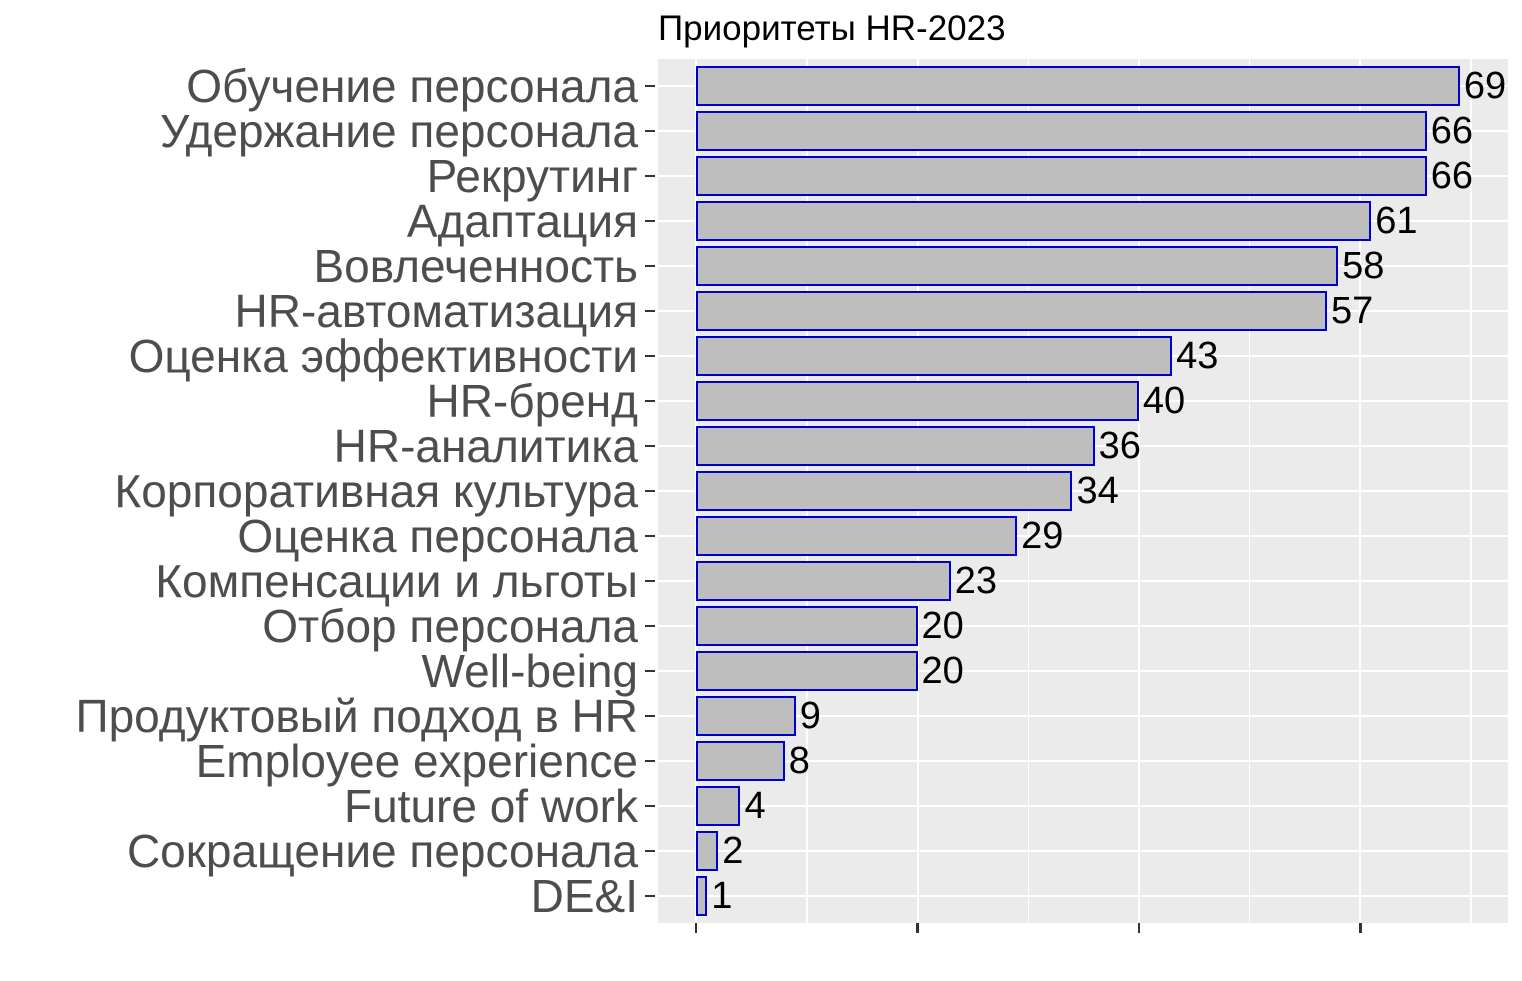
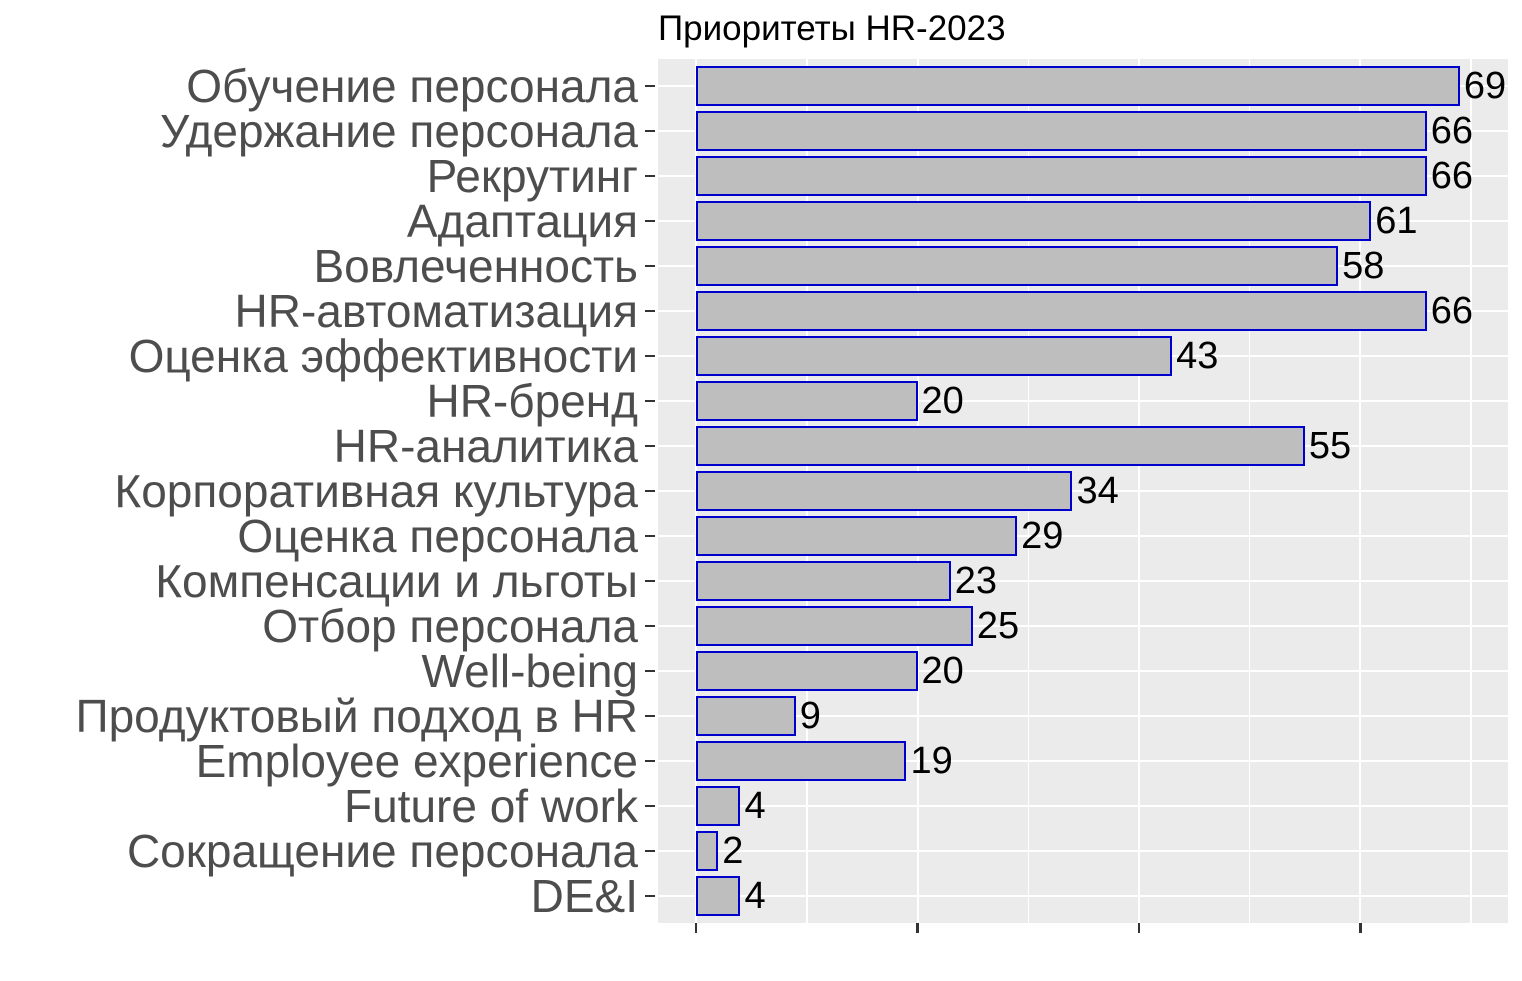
HR-автоматизация: 57 -> 66
HR-бренд: 40 -> 20
HR-аналитика: 36 -> 55
Отбор персонала: 20 -> 25
Employee experience: 8 -> 19
DE&I: 1 -> 4
